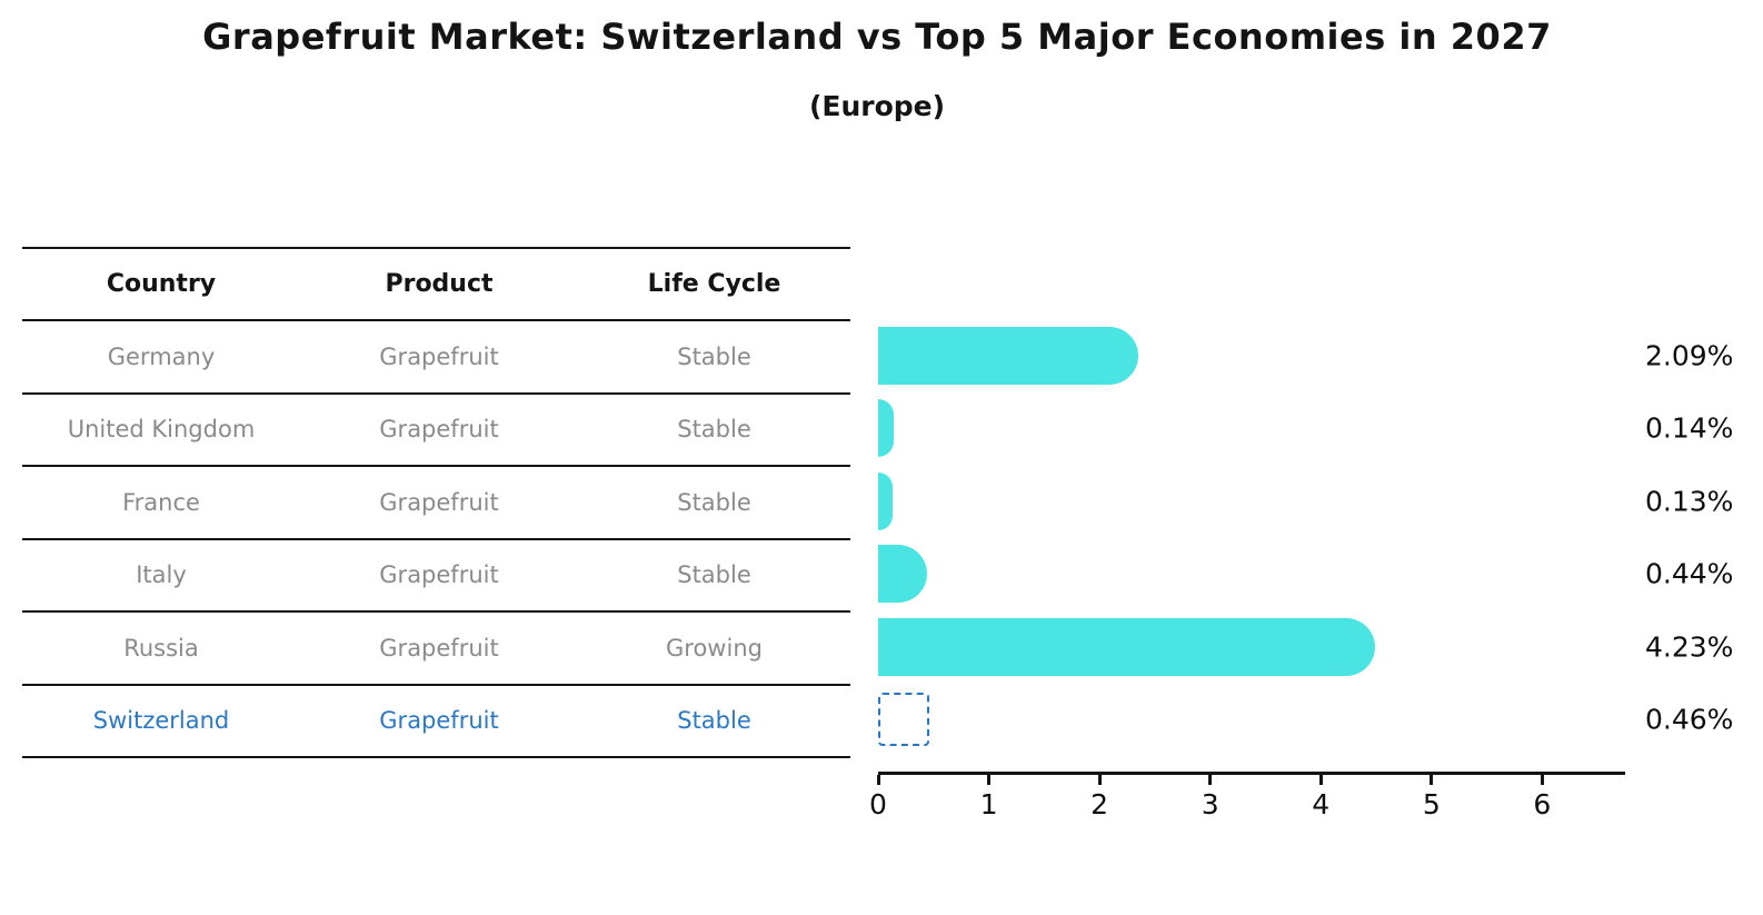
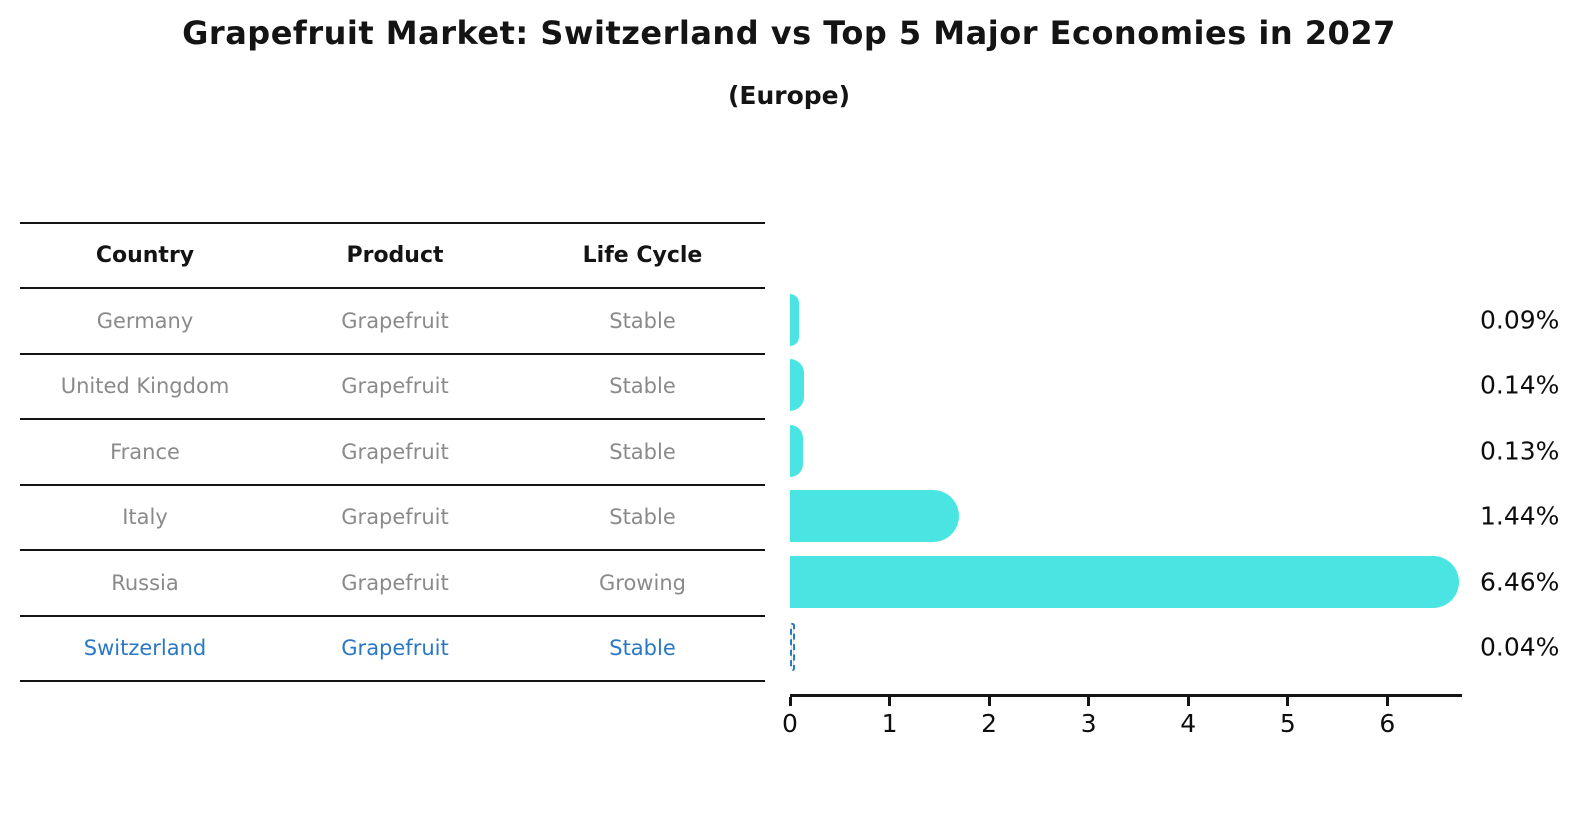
Germany: 2.09% -> 0.09%
Italy: 0.44% -> 1.44%
Russia: 4.23% -> 6.46%
Switzerland: 0.46% -> 0.04%
